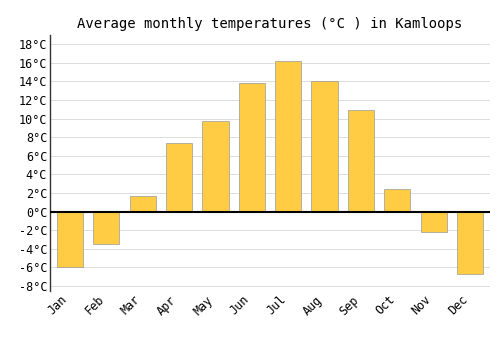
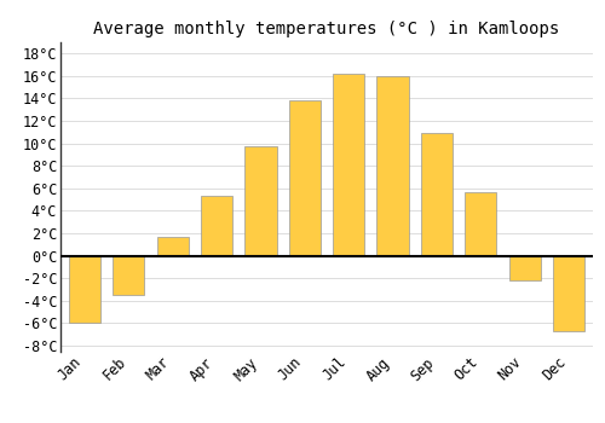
Apr: 7.4°C -> 5.3°C
Aug: 14.0°C -> 16.0°C
Oct: 2.4°C -> 5.7°C
